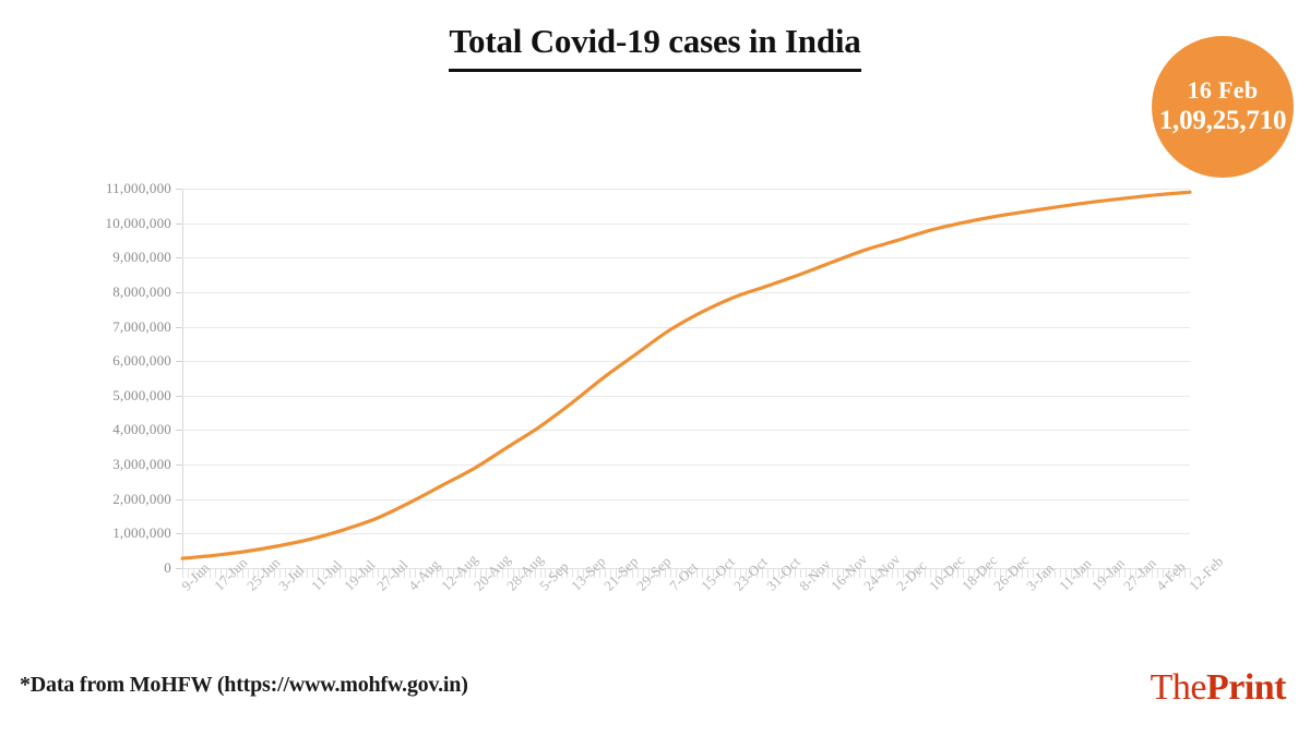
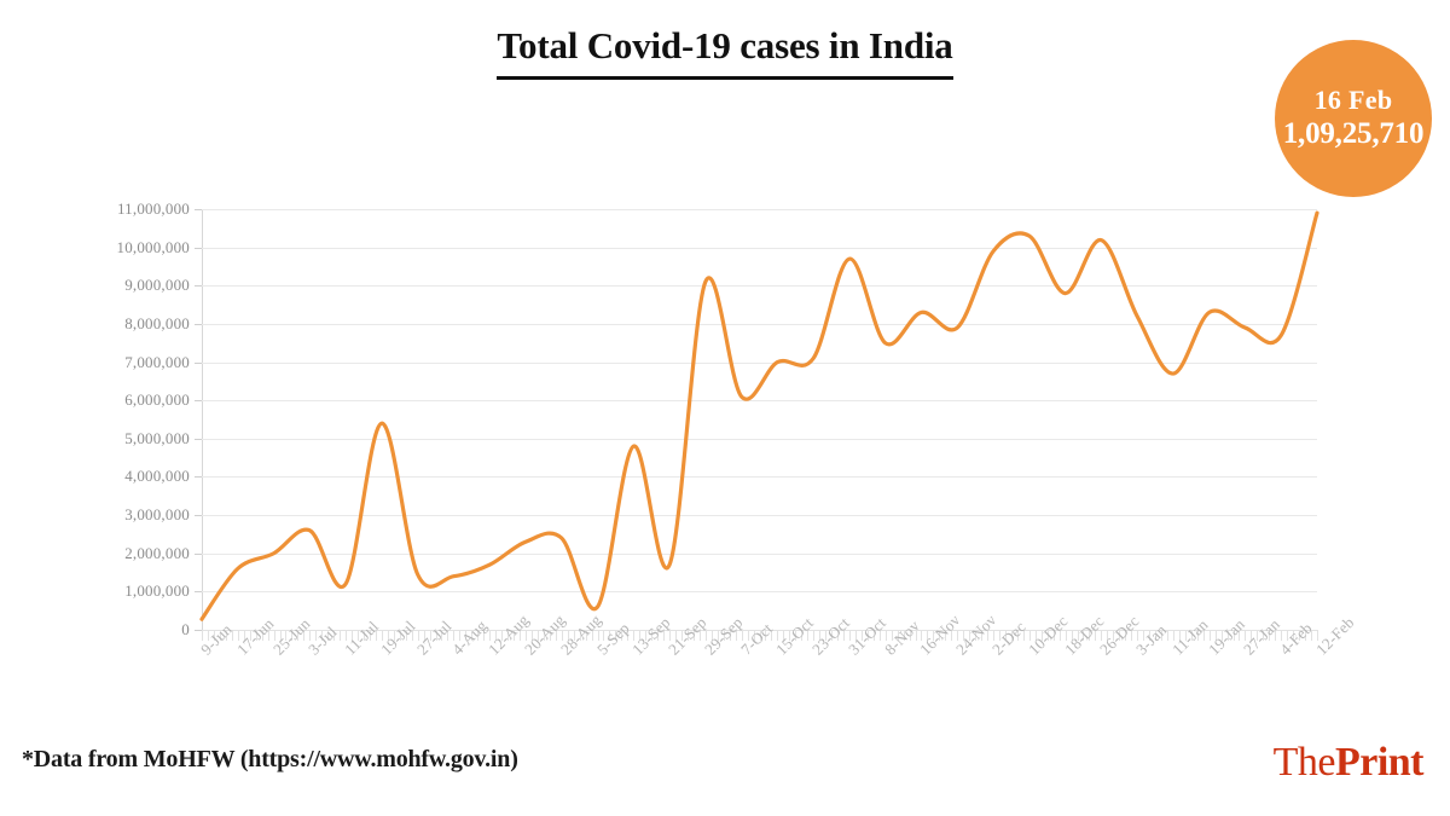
17-Jun: 400000 -> 1600000
25-Jun: 500000 -> 2000000
3-Jul: 600000 -> 2600000
11-Jul: 800000 -> 1200000
19-Jul: 1100000 -> 5400000
4-Aug: 1900000 -> 1400000
12-Aug: 2400000 -> 1700000
20-Aug: 2900000 -> 2300000
28-Aug: 3500000 -> 2400000
5-Sep: 4100000 -> 600000
21-Sep: 5600000 -> 1700000
29-Sep: 6200000 -> 9100000
7-Oct: 6900000 -> 6100000
15-Oct: 7400000 -> 7000000
23-Oct: 7900000 -> 7100000
31-Oct: 8200000 -> 9700000
8-Nov: 8500000 -> 7500000
16-Nov: 8900000 -> 8300000
24-Nov: 9200000 -> 7900000
2-Dec: 9500000 -> 9900000
10-Dec: 9800000 -> 10300000
18-Dec: 10000000 -> 8800000
3-Jan: 10300000 -> 8200000
11-Jan: 10500000 -> 6700000
19-Jan: 10600000 -> 8300000
27-Jan: 10700000 -> 7900000
4-Feb: 10800000 -> 7700000
